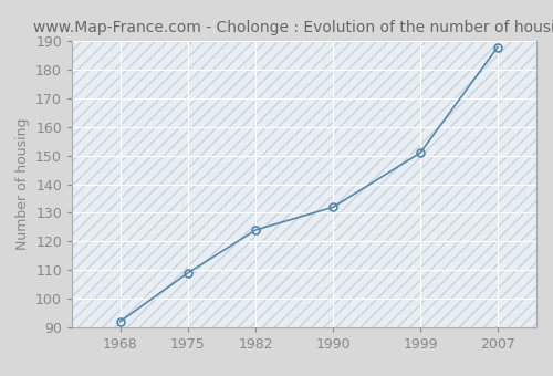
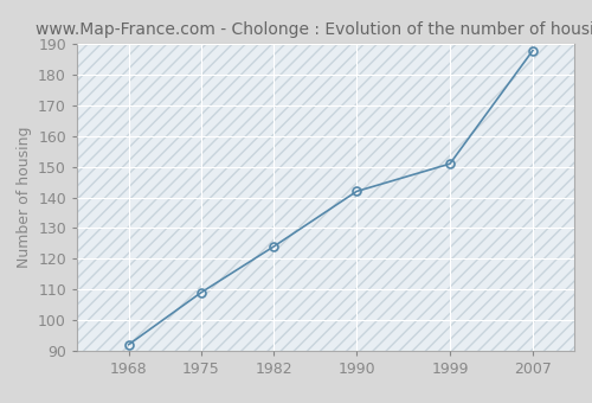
1990: 132 -> 142
